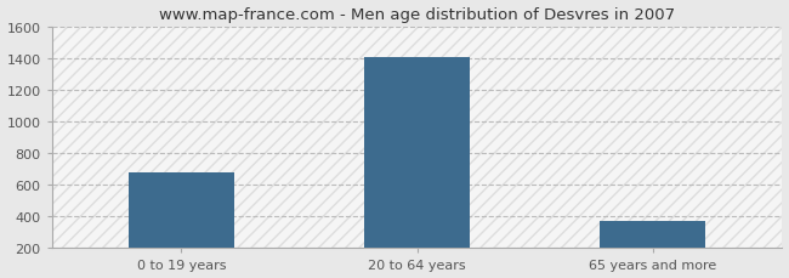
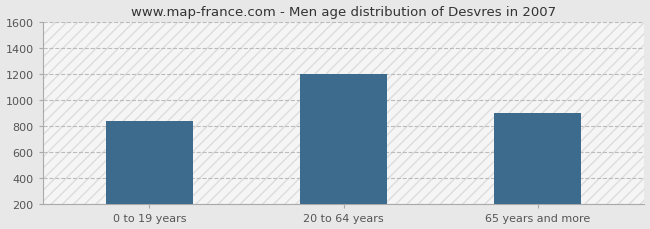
0 to 19 years: 680 -> 840
20 to 64 years: 1400 -> 1200
65 years and more: 380 -> 900
